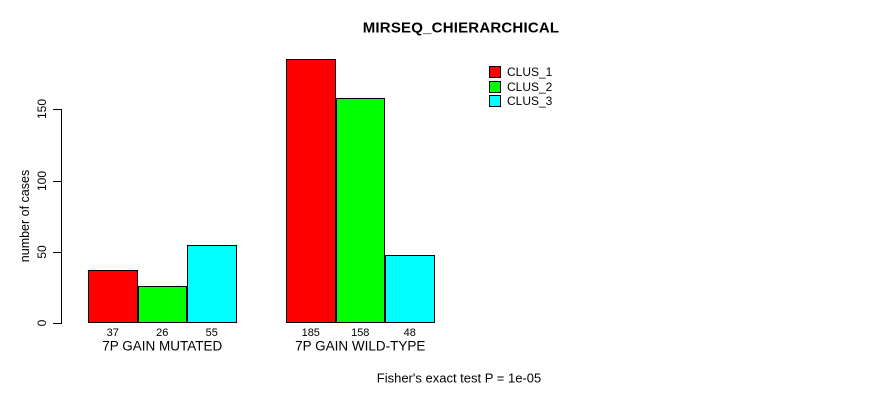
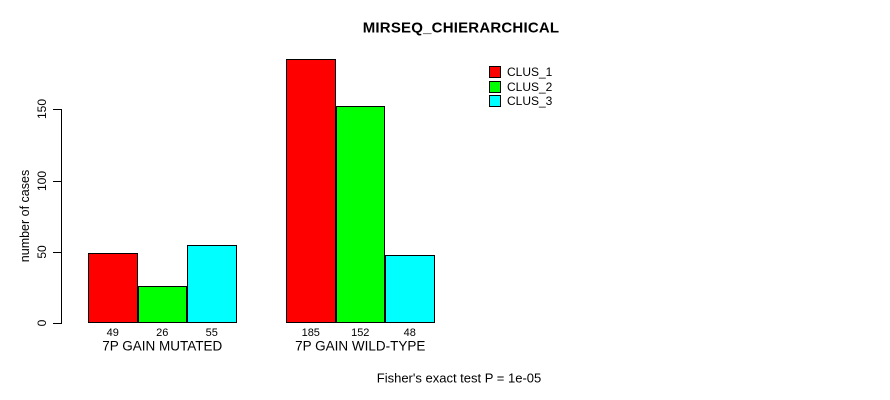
CLUS_1/7P GAIN MUTATED: 37 -> 49
CLUS_2/7P GAIN WILD-TYPE: 158 -> 152
